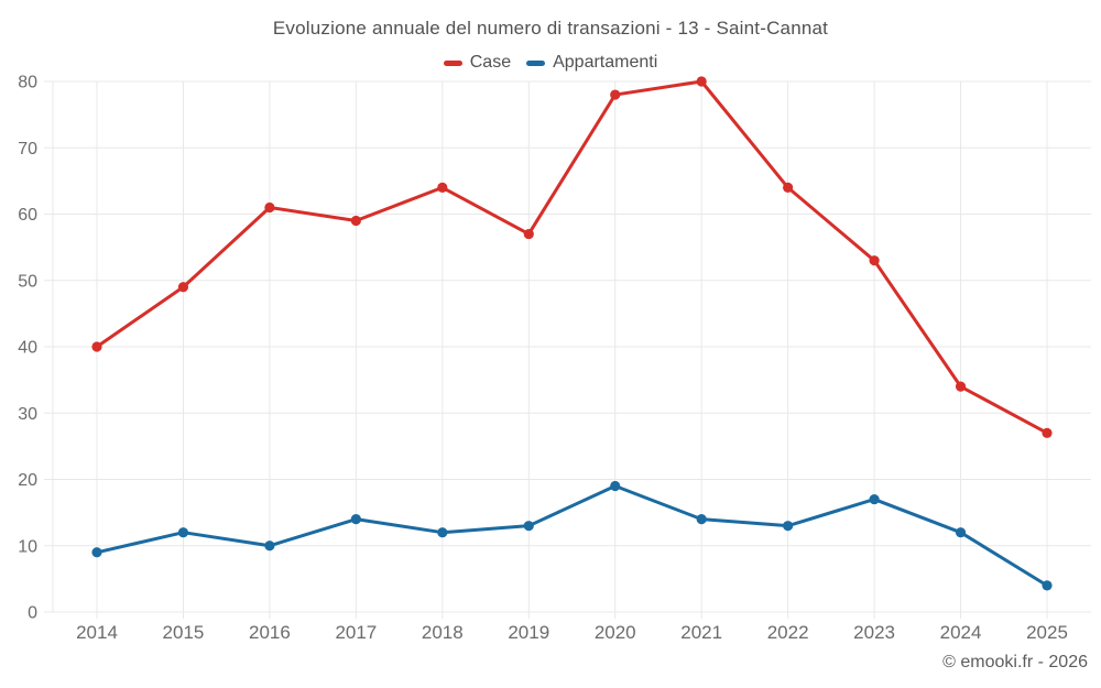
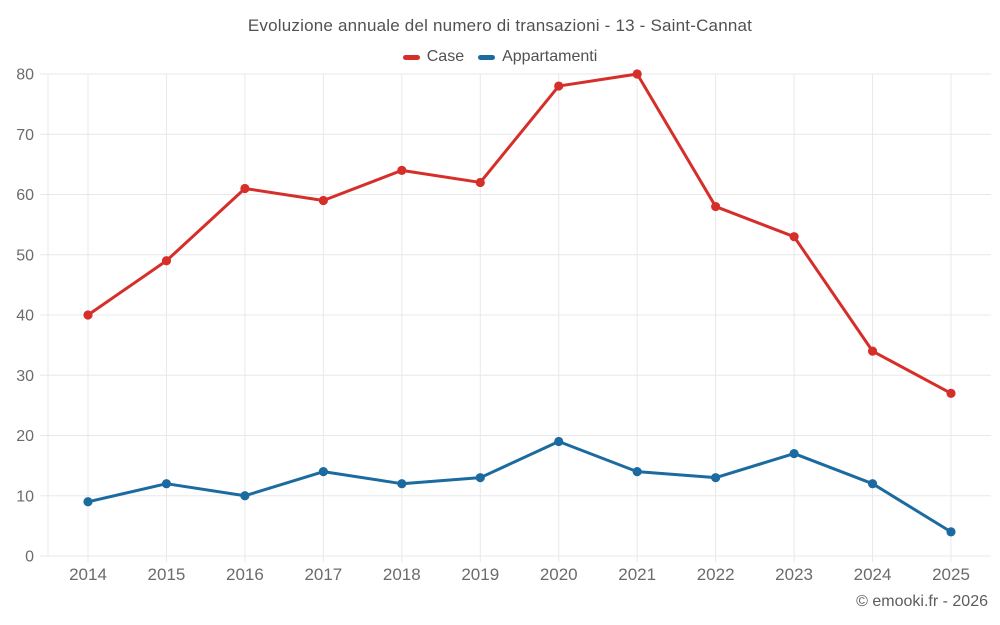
Case/2019: 57 -> 62
Case/2022: 64 -> 58
